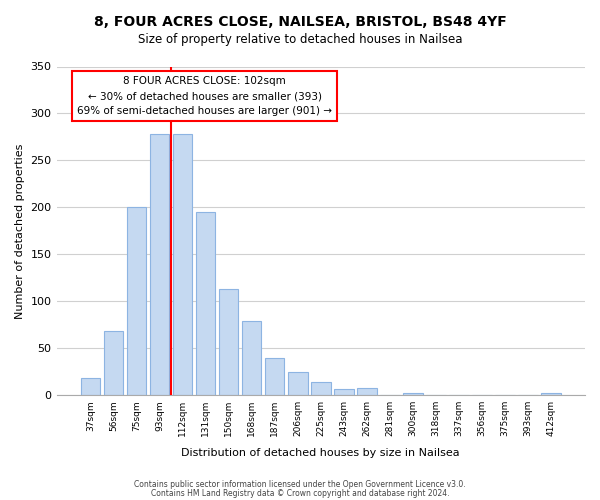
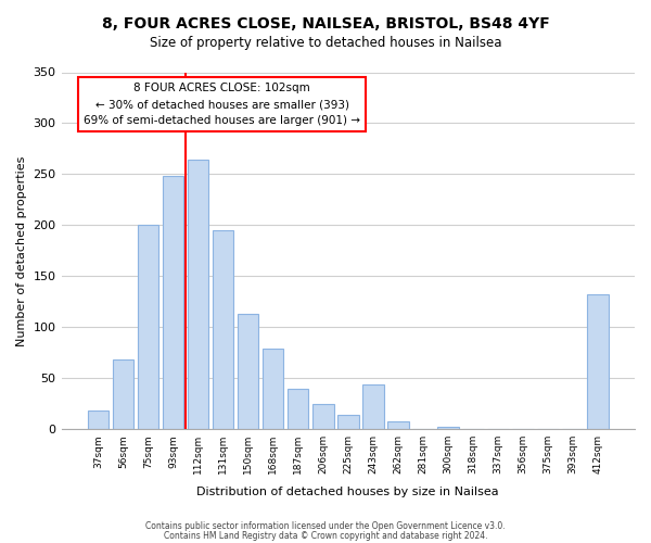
93sqm: 278 -> 248
112sqm: 278 -> 264
243sqm: 7 -> 44
412sqm: 2 -> 132
